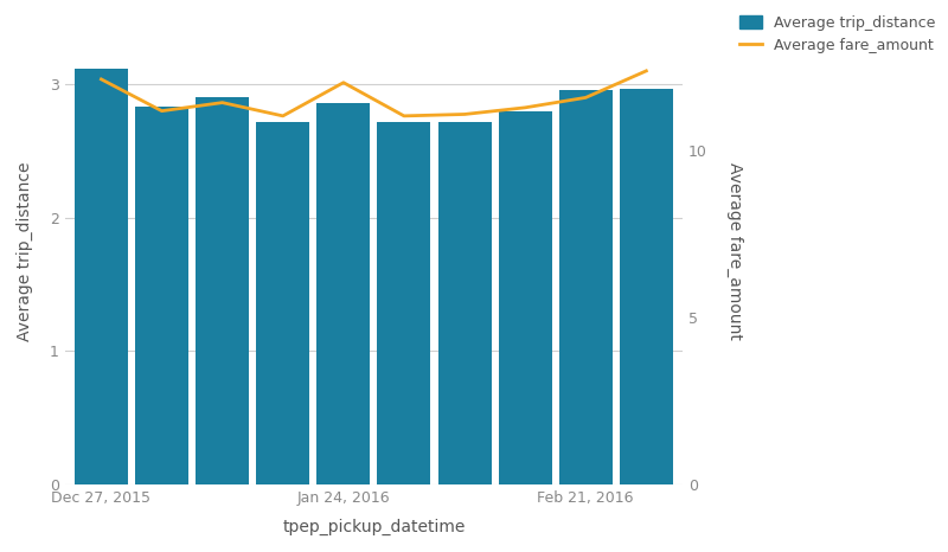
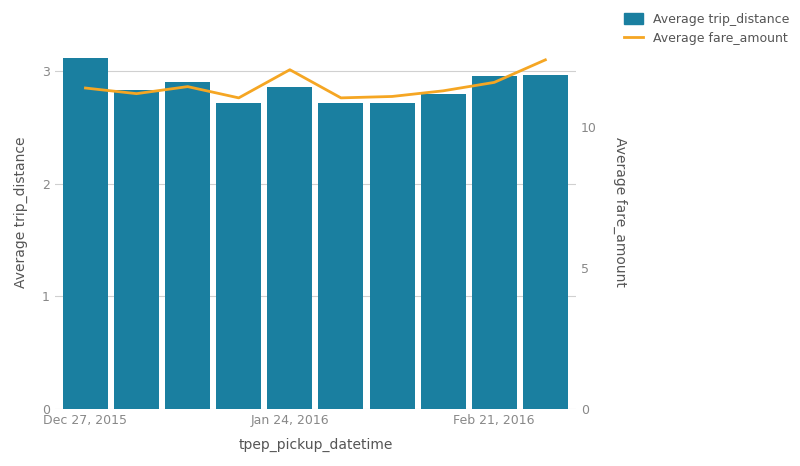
Average fare_amount/Dec 27, 2015: 12.15 -> 11.40
